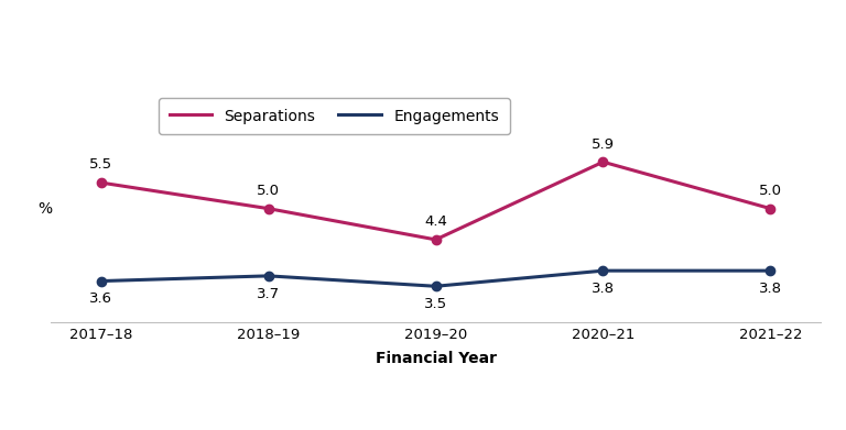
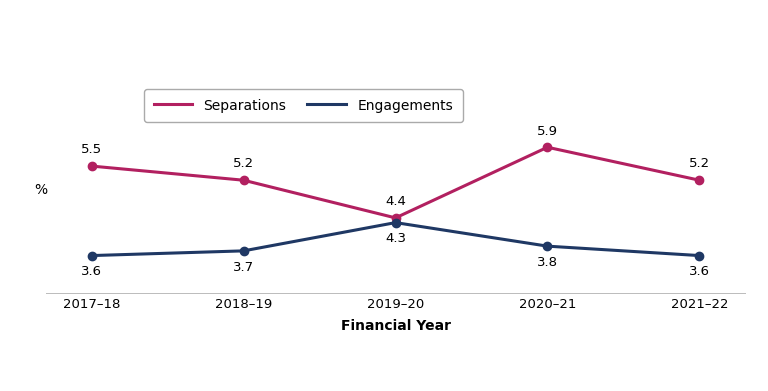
Separations/2018–19: 5.0 -> 5.2
Engagements/2019–20: 3.5 -> 4.3
Separations/2021–22: 5.0 -> 5.2
Engagements/2021–22: 3.8 -> 3.6
